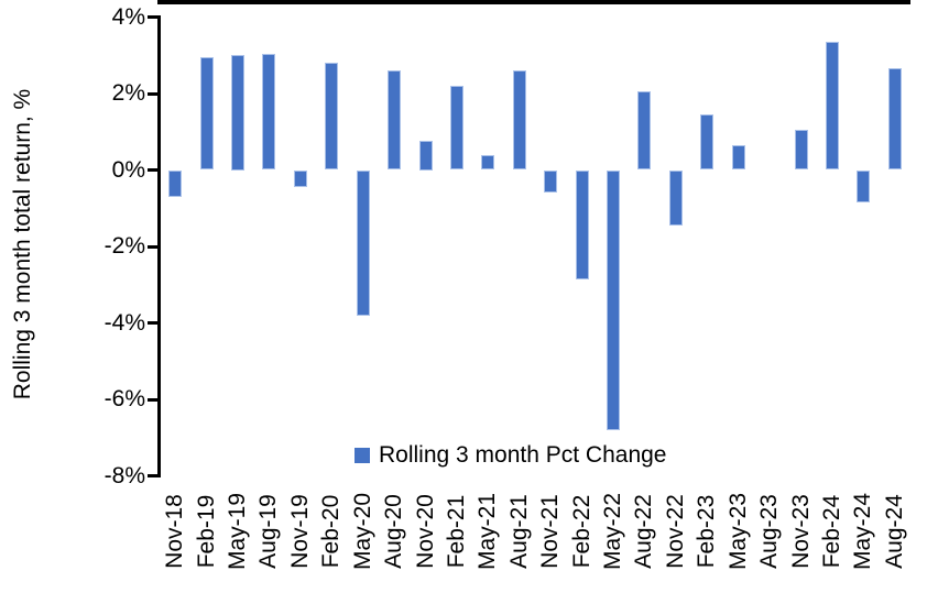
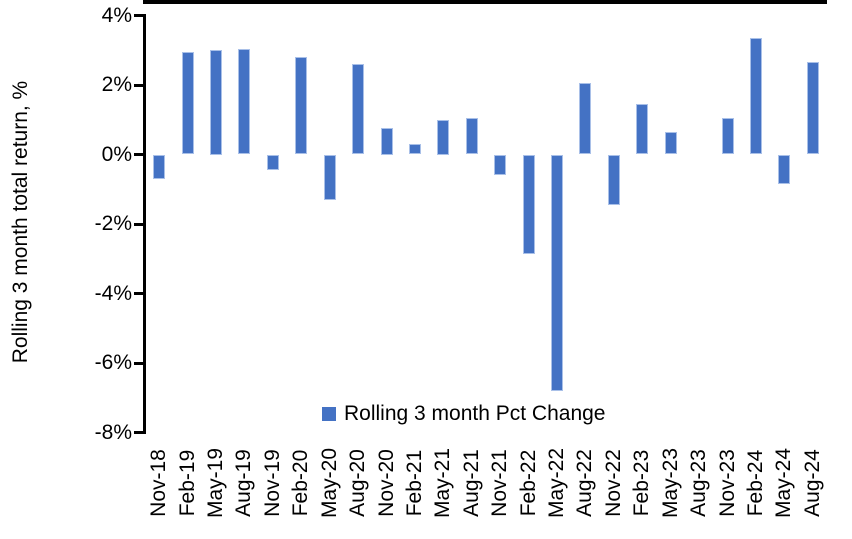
May-20: -3.8% -> -1.3%
Feb-21: 2.2% -> 0.3%
May-21: 0.4% -> 1.0%
Aug-21: 2.6% -> 1.1%
